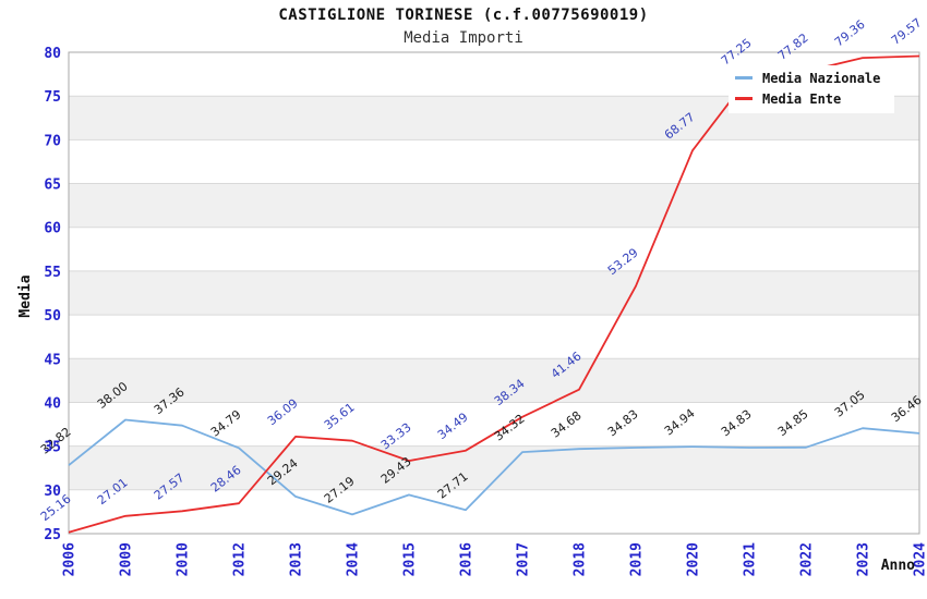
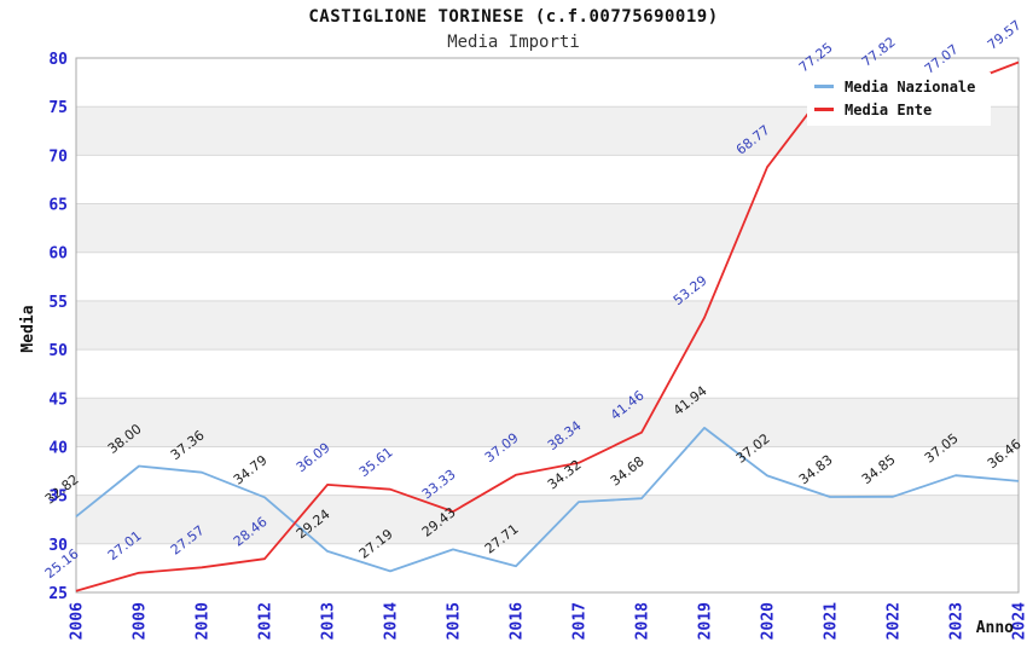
Media Ente/2016: 34.49 -> 37.09
Media Nazionale/2019: 34.83 -> 41.94
Media Nazionale/2020: 34.94 -> 37.02
Media Ente/2023: 79.36 -> 77.07
